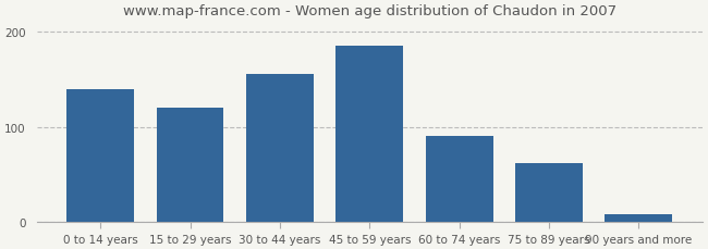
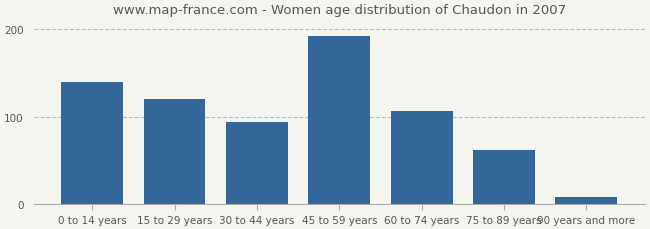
30 to 44 years: 155 -> 94
45 to 59 years: 185 -> 192
60 to 74 years: 90 -> 106
